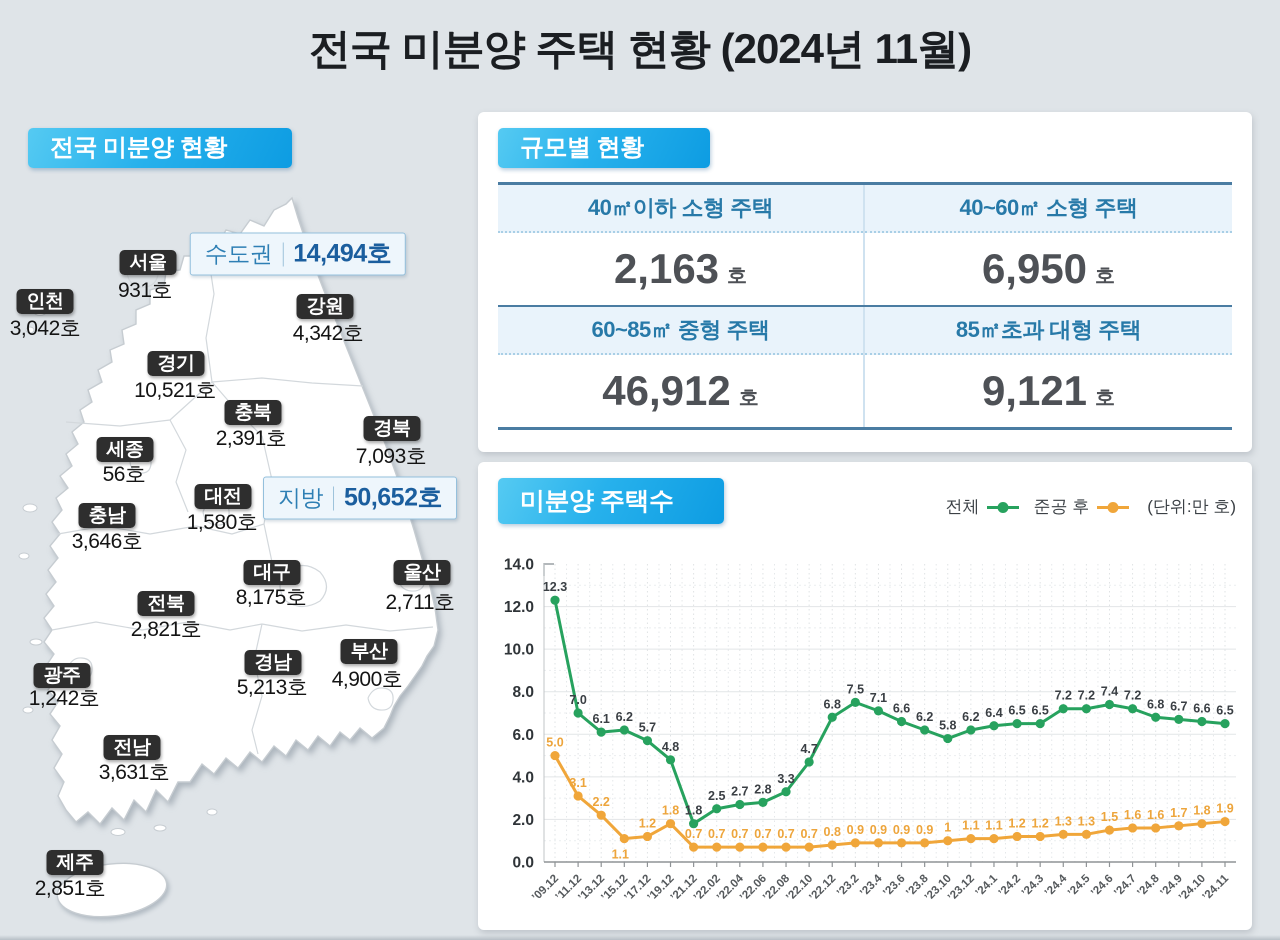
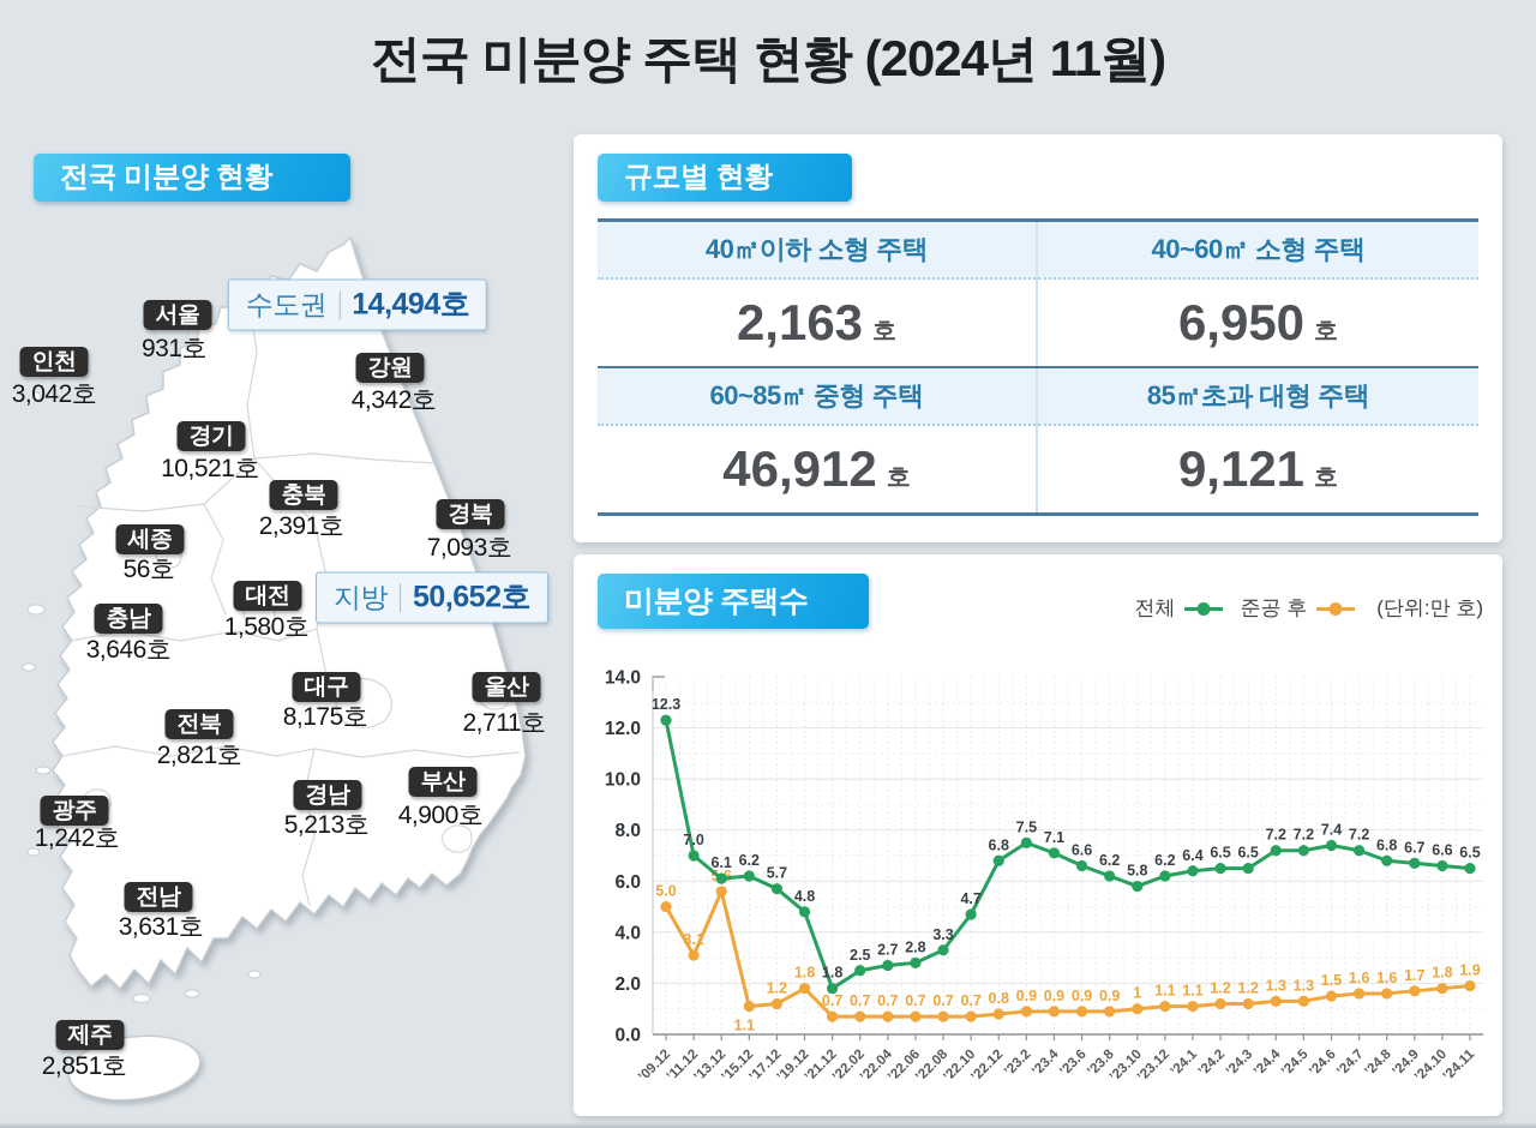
준공 후/’13.12: 2.2 -> 5.6
